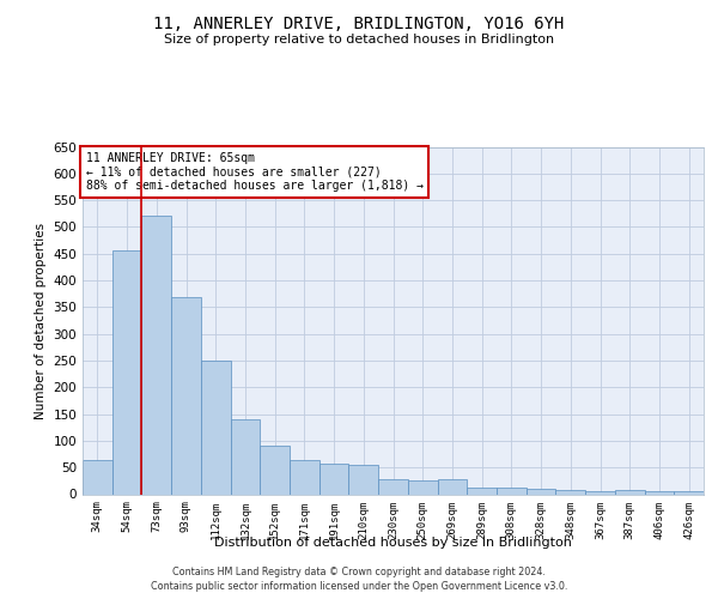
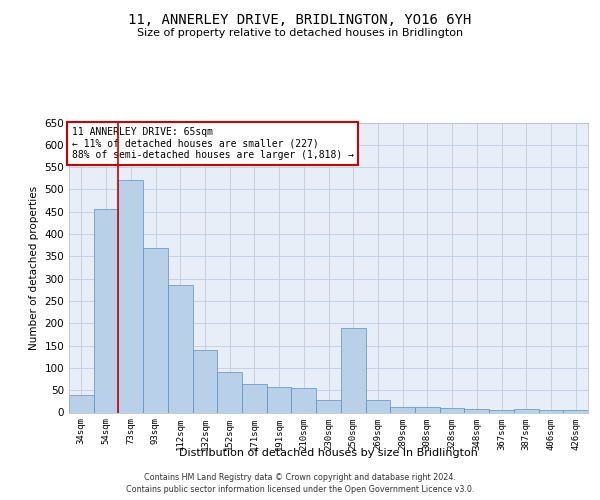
34sqm: 63 -> 40
112sqm: 249 -> 285
250sqm: 26 -> 190
